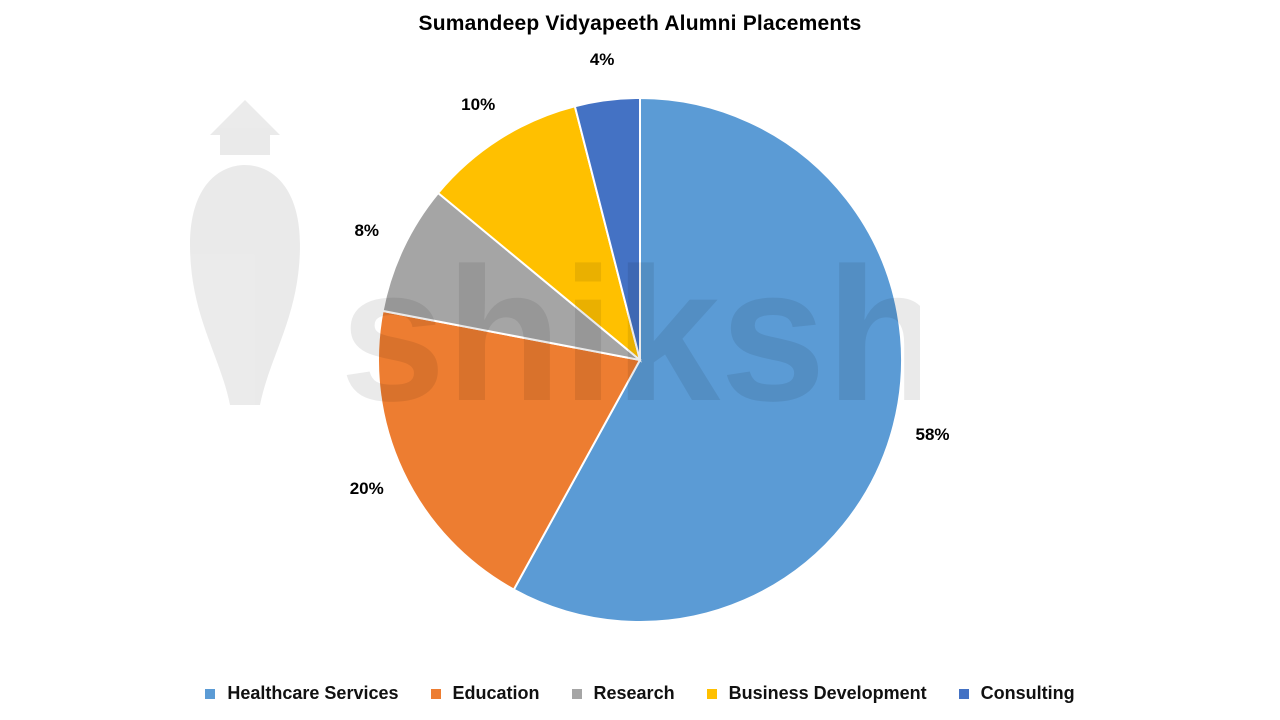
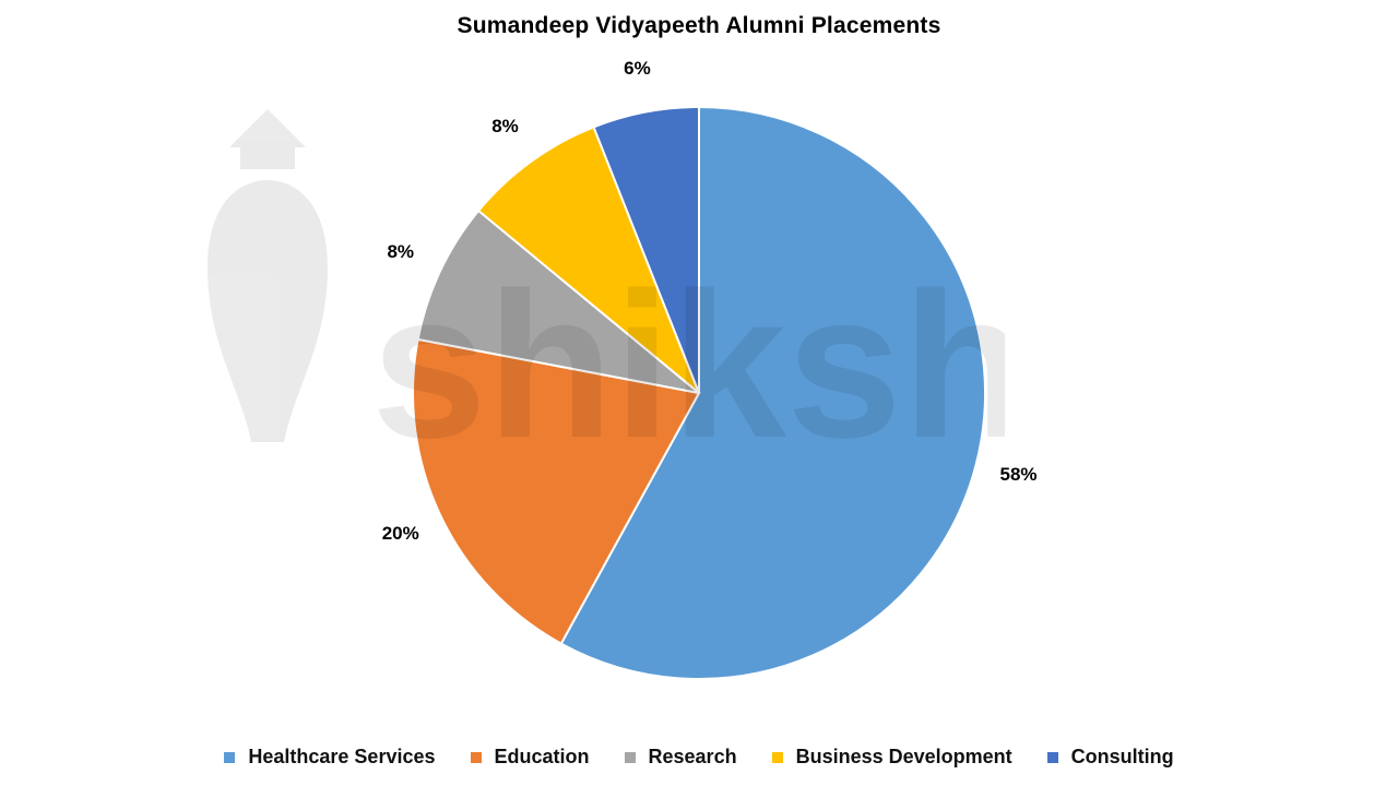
Business Development: 10% -> 8%
Consulting: 4% -> 6%
